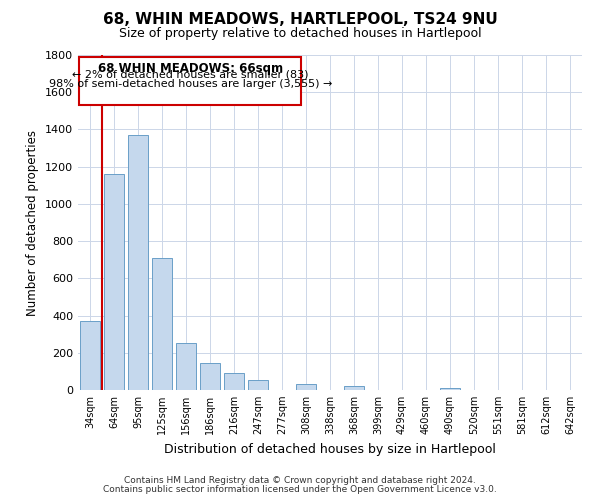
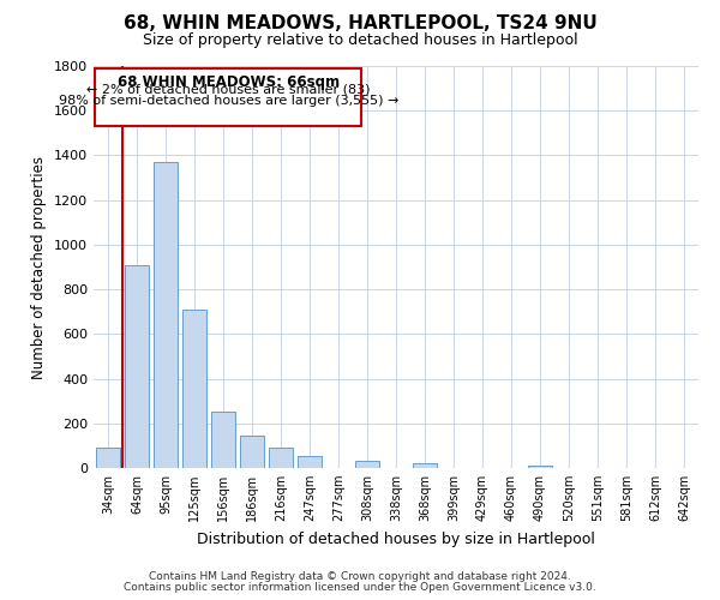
34sqm: 370 -> 90
64sqm: 1160 -> 910
